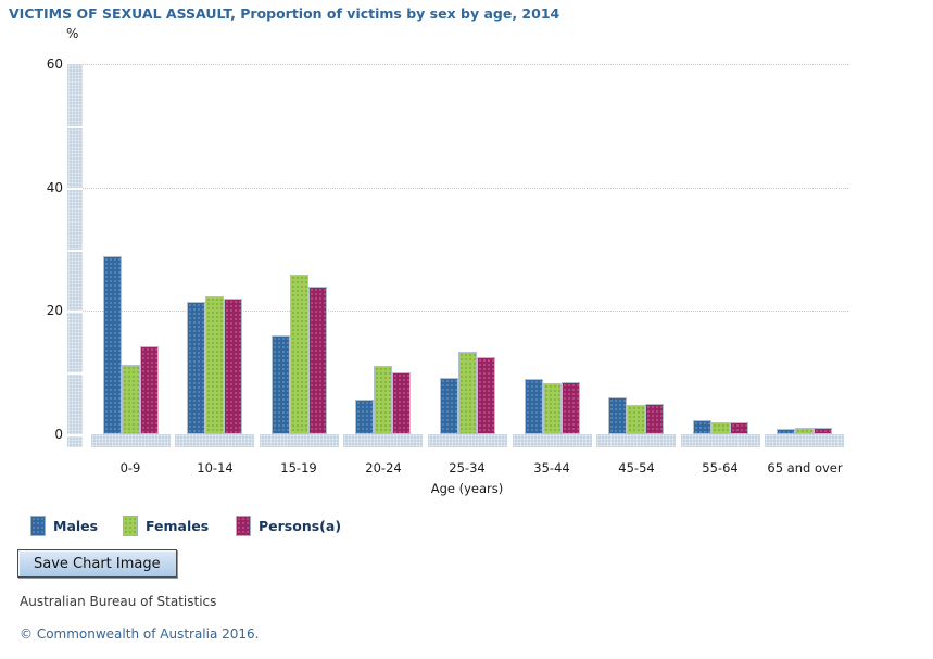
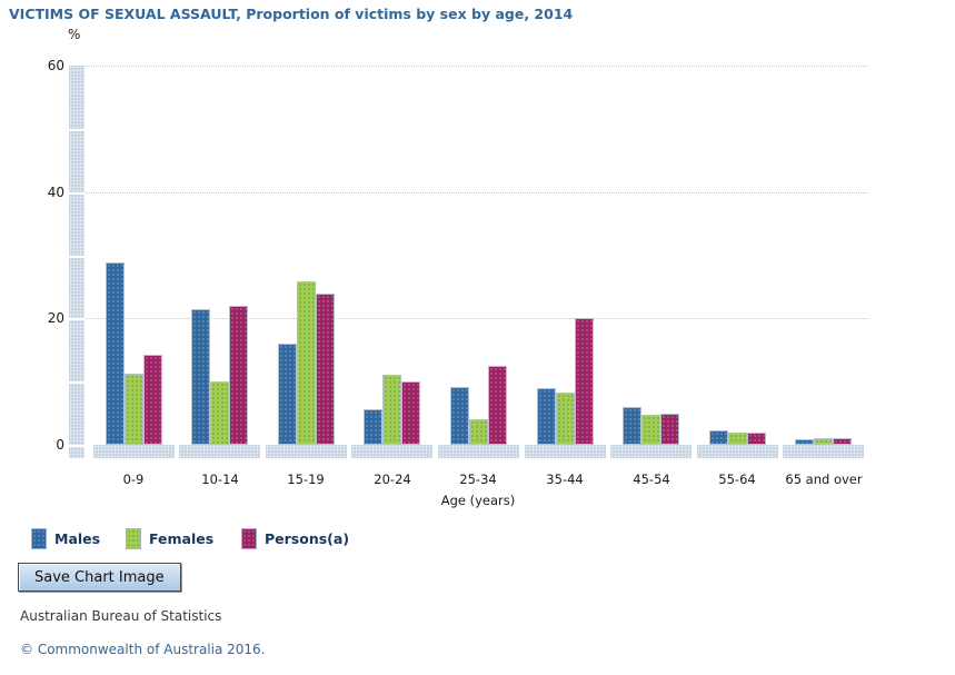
Females/10-14: 22 -> 10
Females/25-34: 13 -> 4
Persons(a)/35-44: 8 -> 20
